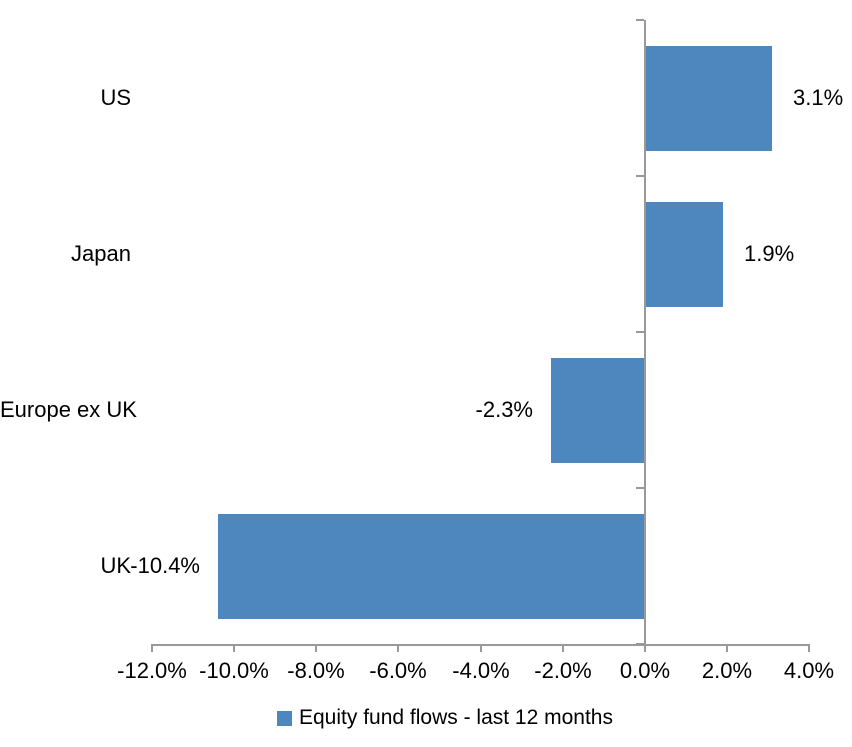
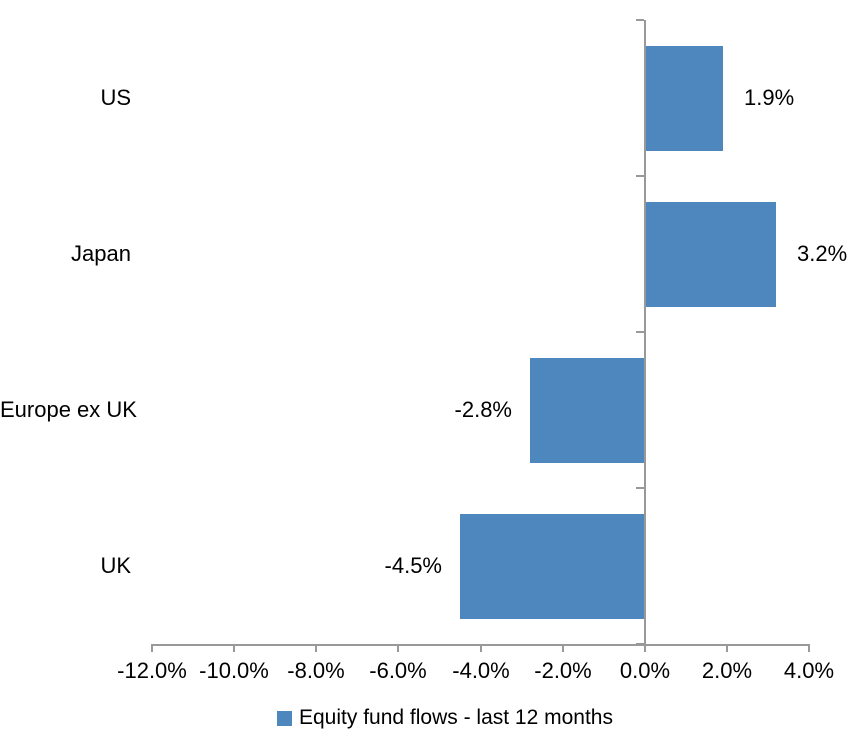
US: 3.1% -> 1.9%
Japan: 1.9% -> 3.2%
Europe ex UK: -2.3% -> -2.8%
UK: -10.4% -> -4.5%
